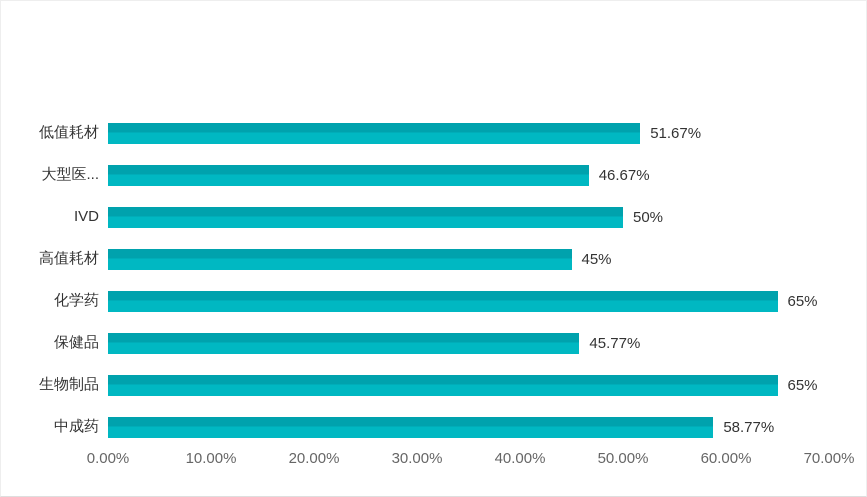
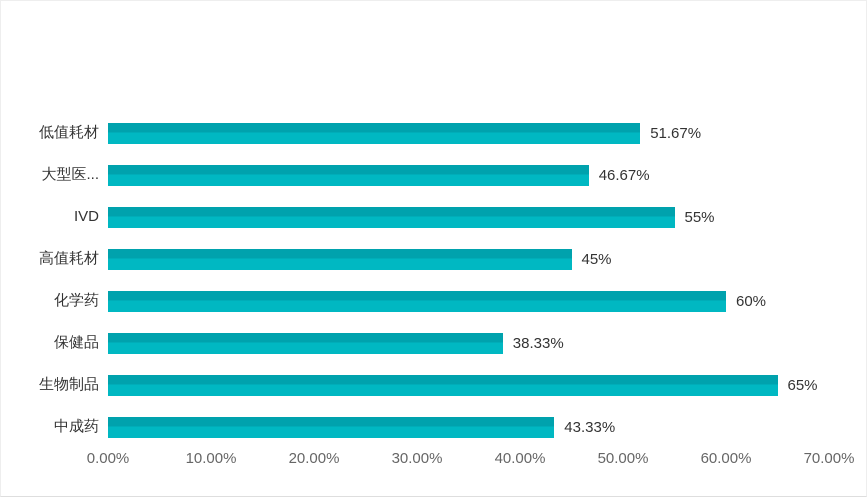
IVD: 50% -> 55%
化学药: 65% -> 60%
保健品: 45.77% -> 38.33%
中成药: 58.77% -> 43.33%
